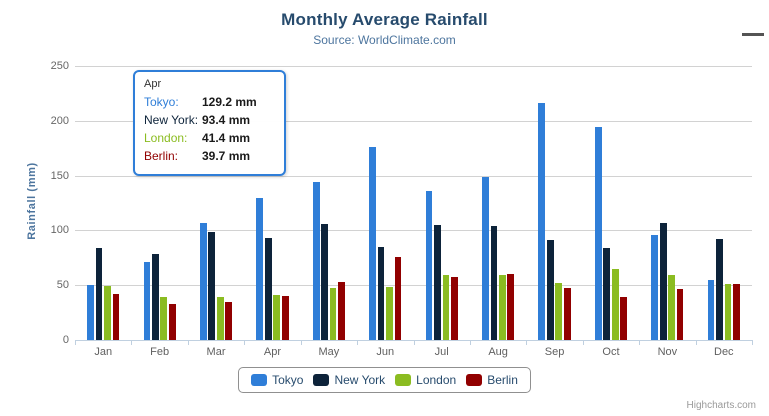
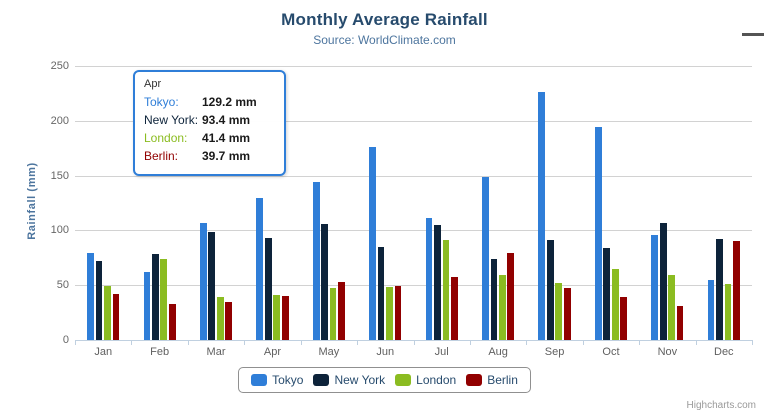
Tokyo/Jan: 50 -> 79
New York/Jan: 84 -> 72
Tokyo/Feb: 72 -> 62
London/Feb: 39 -> 74
Berlin/Jun: 76 -> 49
Tokyo/Jul: 136 -> 111
London/Jul: 59 -> 91
New York/Aug: 104 -> 74
Berlin/Aug: 60 -> 79
Tokyo/Sep: 216 -> 226
Berlin/Nov: 47 -> 31
Berlin/Dec: 51 -> 90
